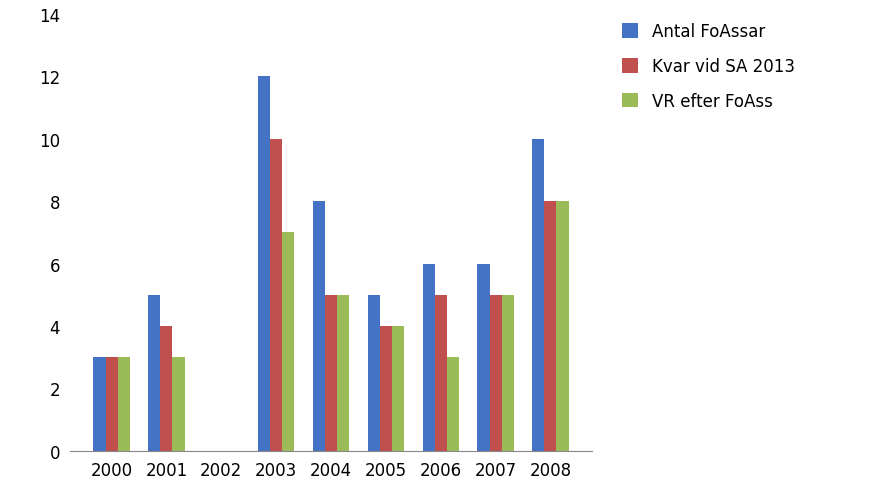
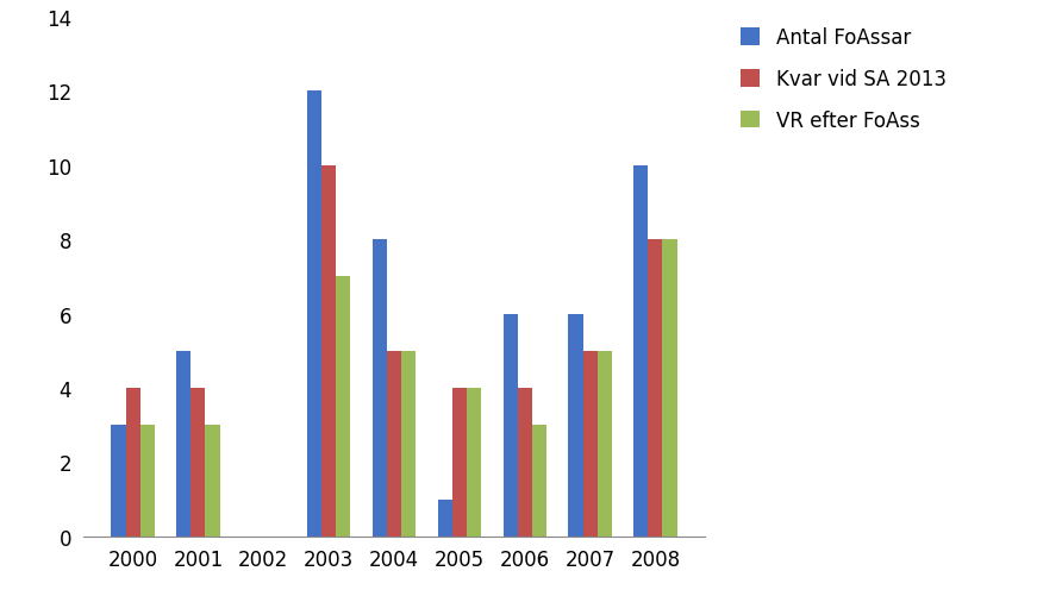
Kvar vid SA 2013/2000: 3 -> 4
Antal FoAssar/2005: 5 -> 1
Kvar vid SA 2013/2006: 5 -> 4
